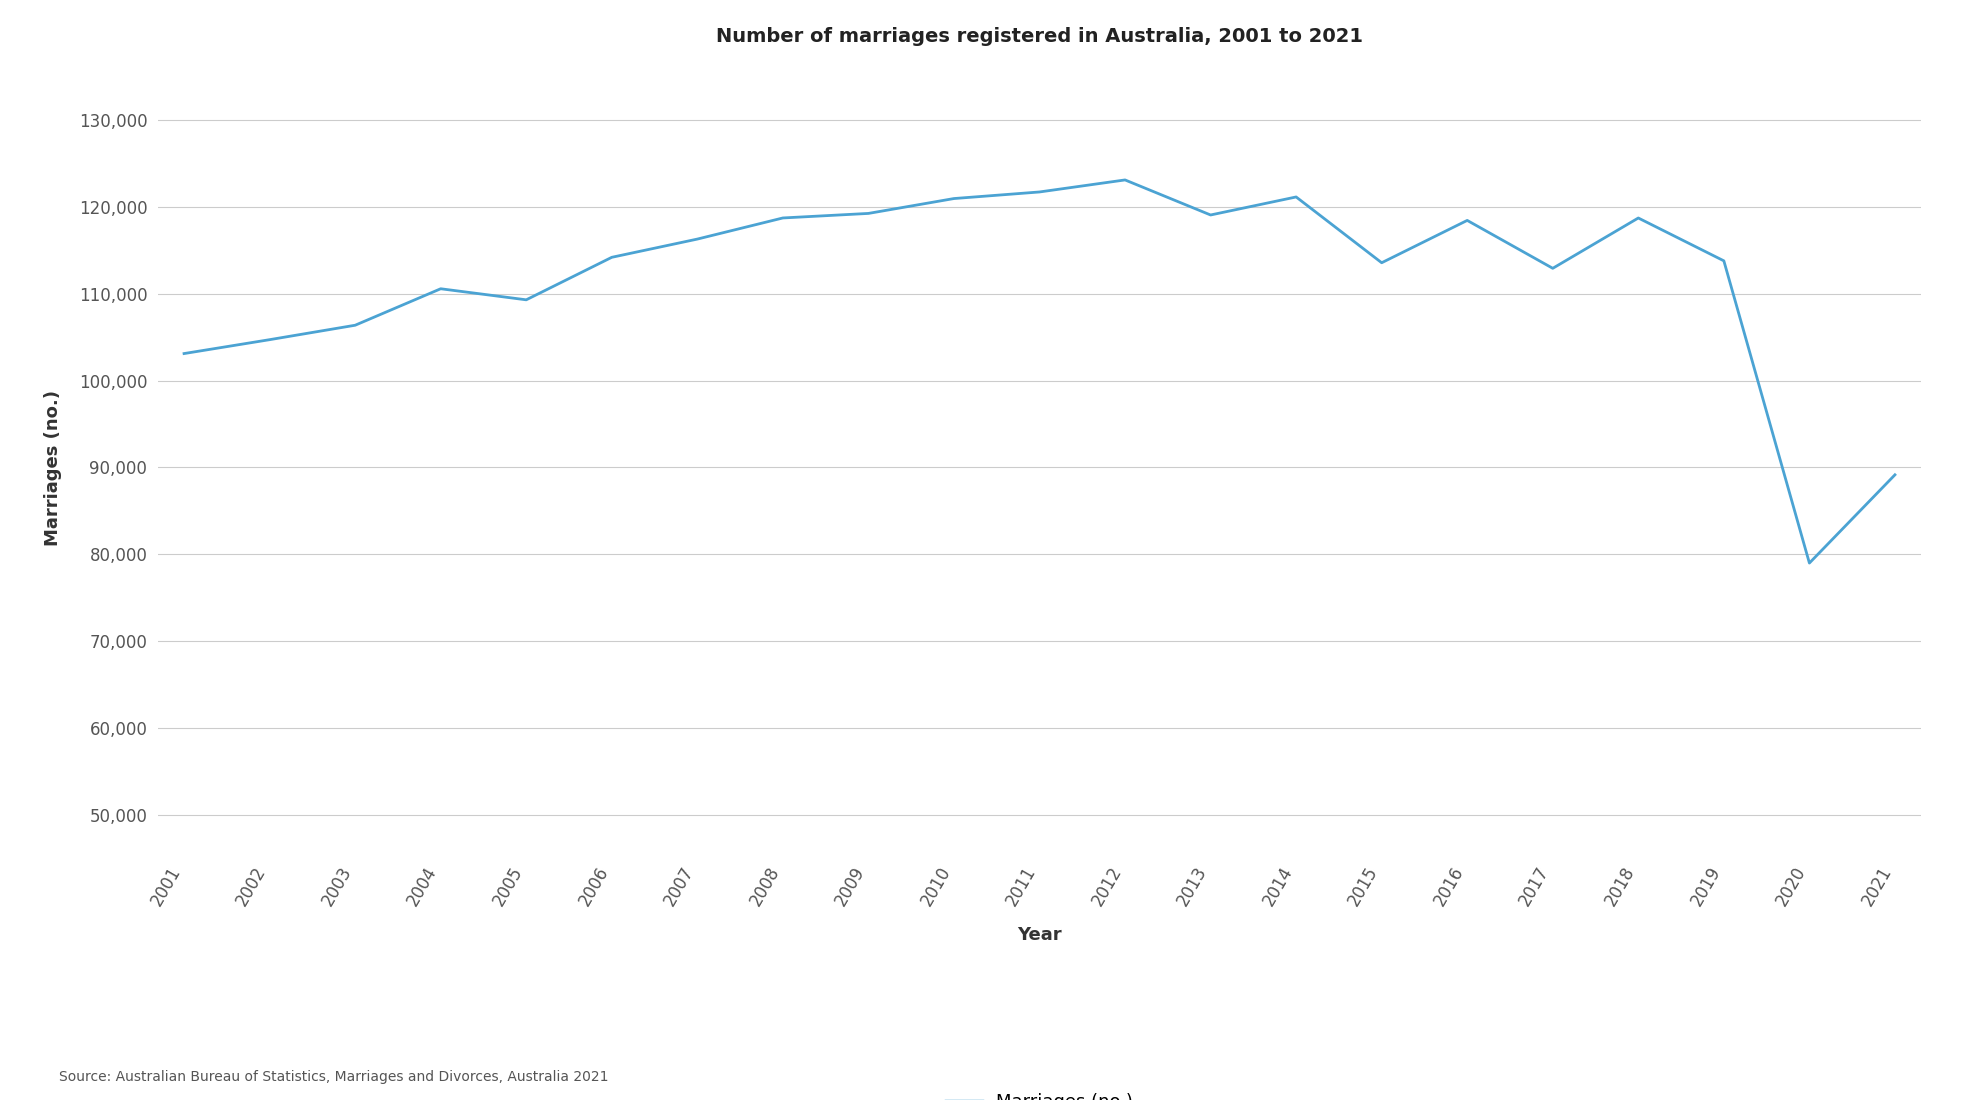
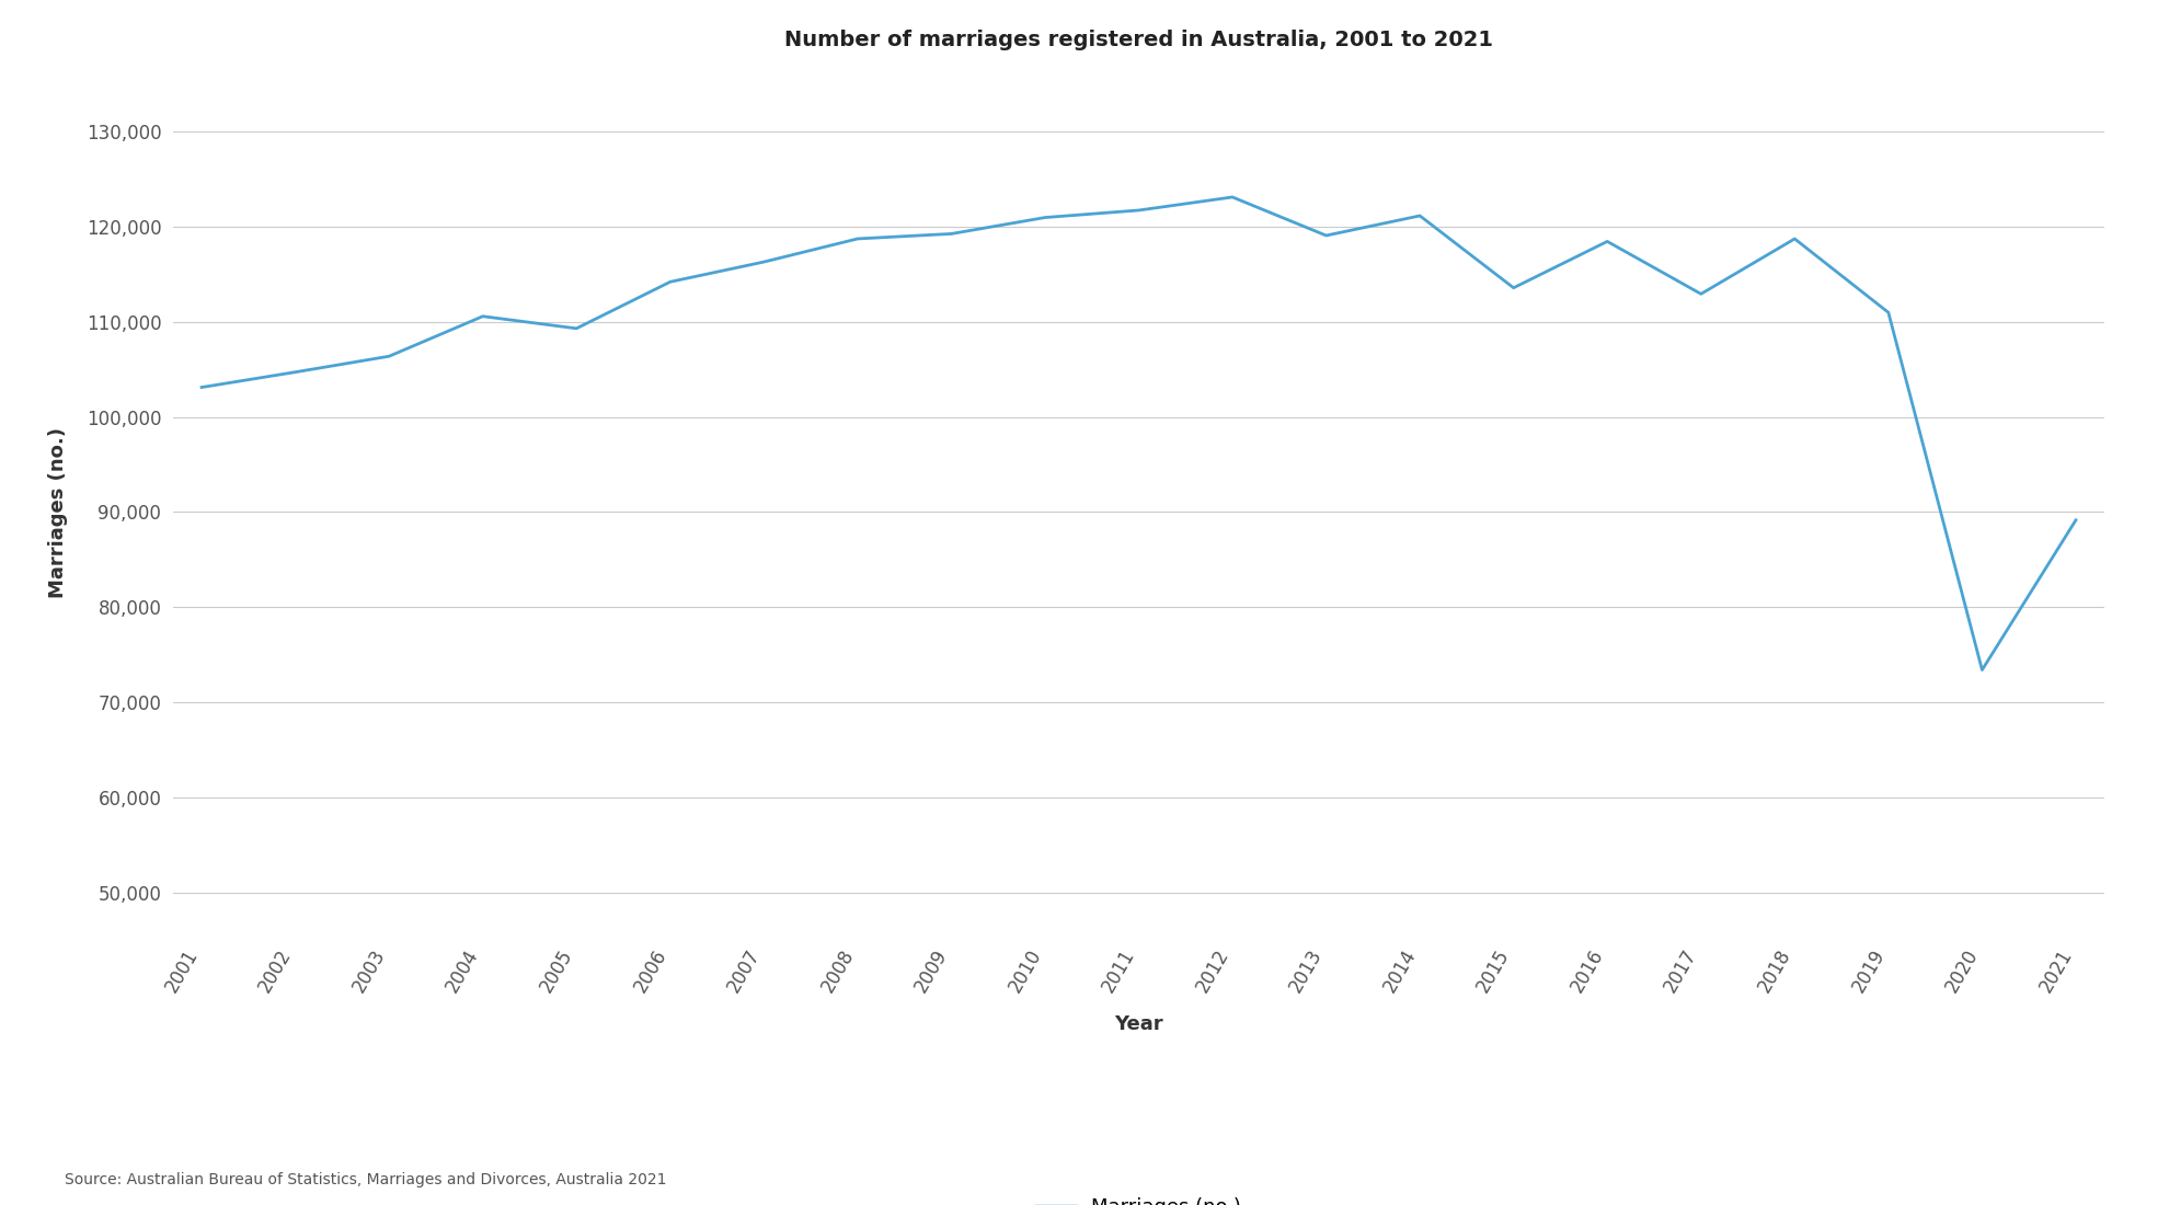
2019: 113,800 -> 111,000
2020: 79,000 -> 73,400
